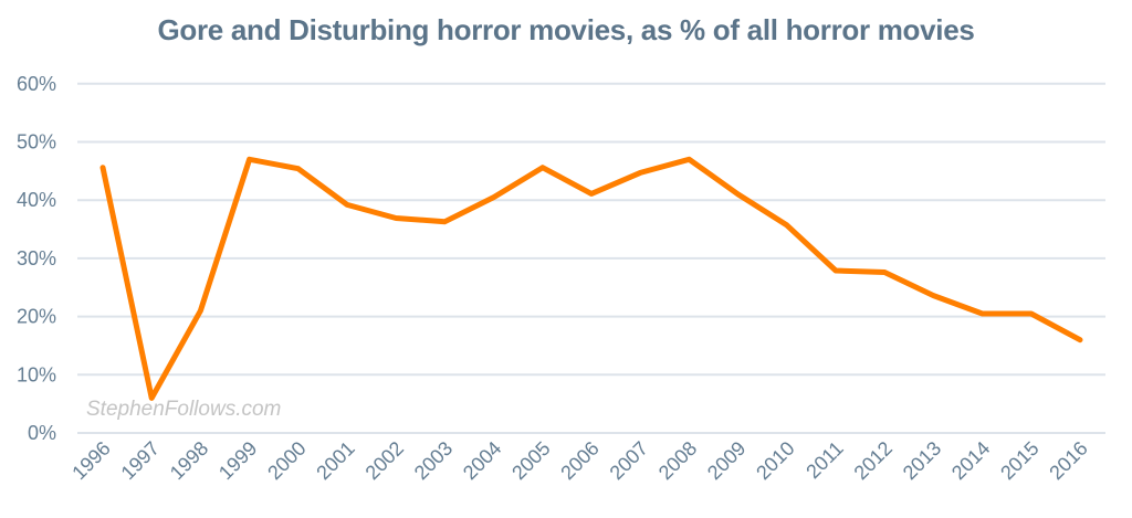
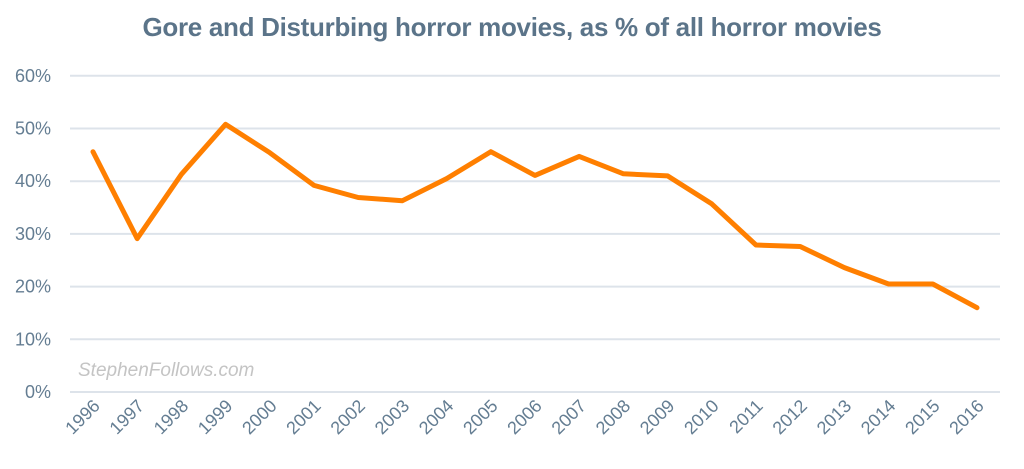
1997: 6% -> 29%
1998: 21% -> 41%
1999: 47% -> 51%
2008: 47% -> 41%
